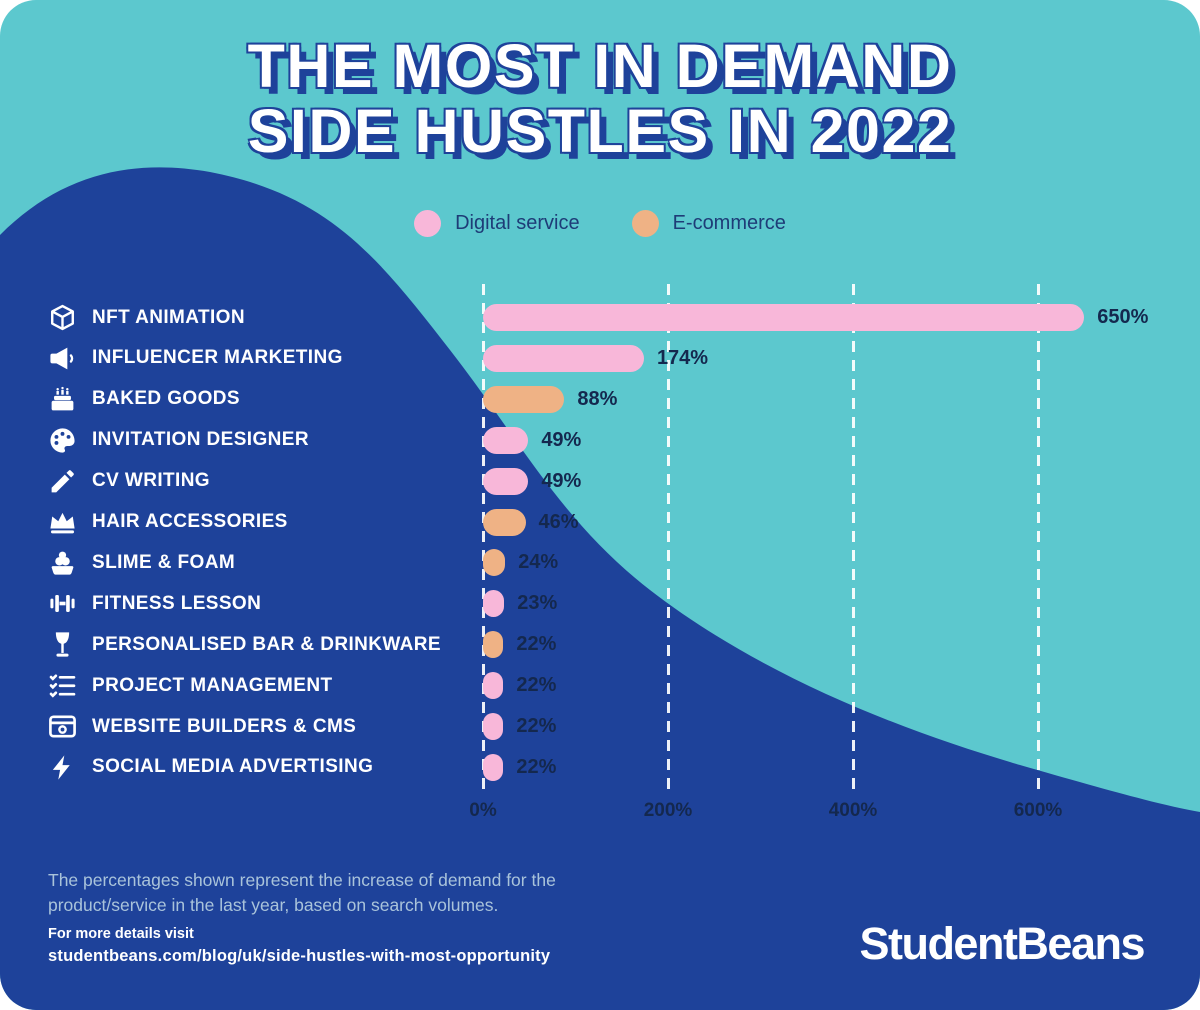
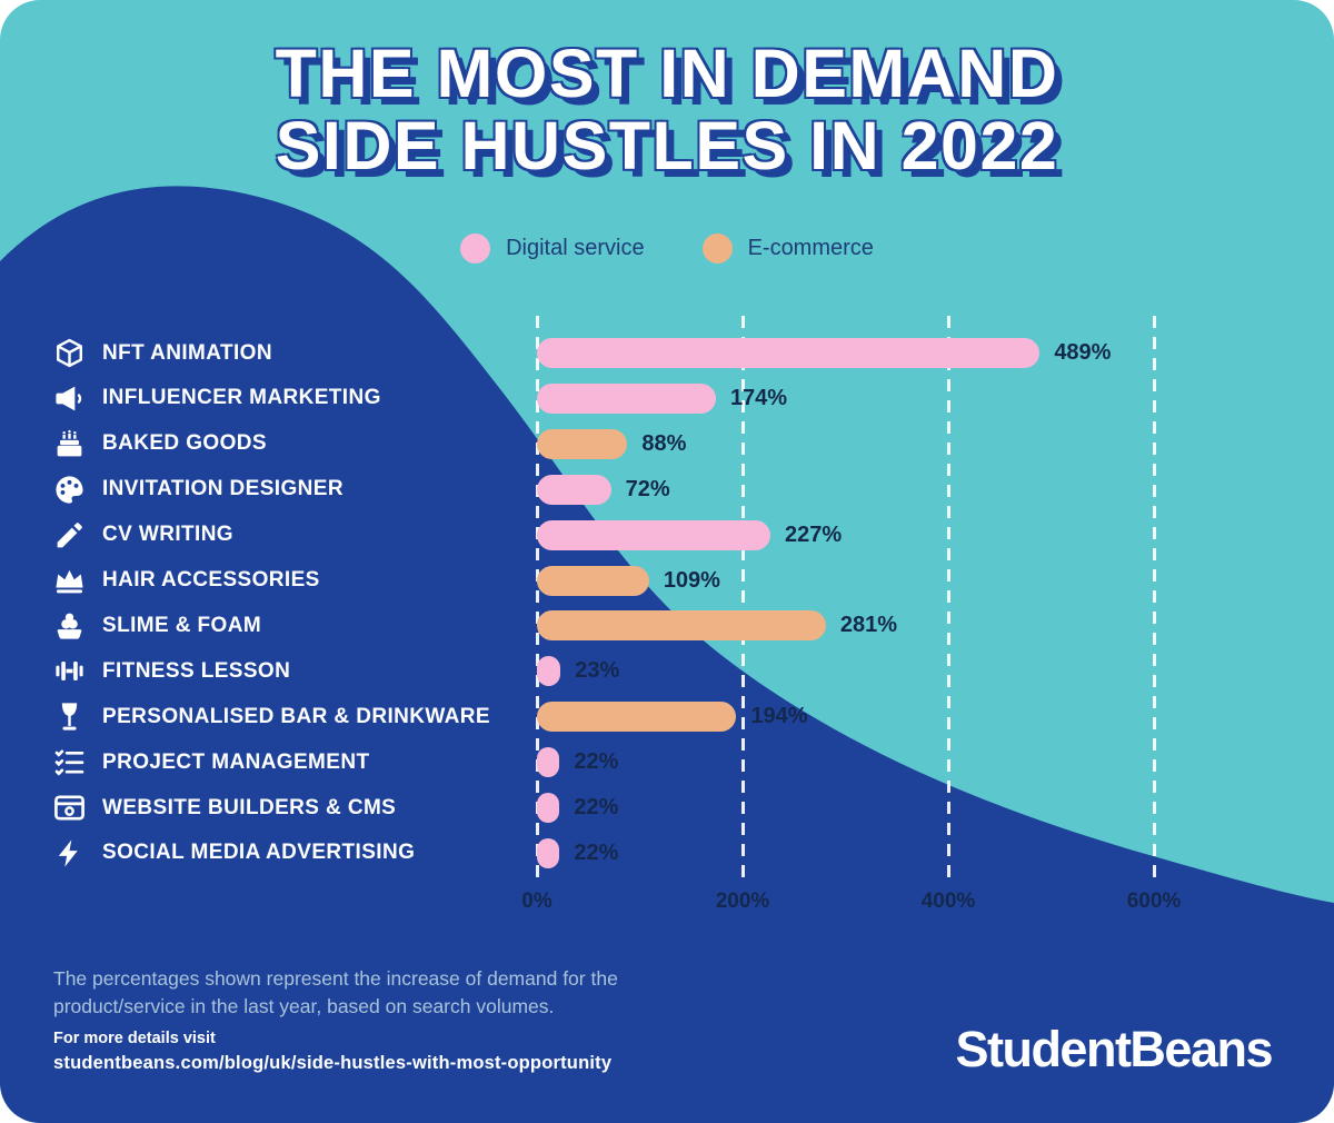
NFT ANIMATION: 650% -> 489%
INVITATION DESIGNER: 49% -> 72%
CV WRITING: 49% -> 227%
HAIR ACCESSORIES: 46% -> 109%
SLIME & FOAM: 24% -> 281%
PERSONALISED BAR & DRINKWARE: 22% -> 194%
